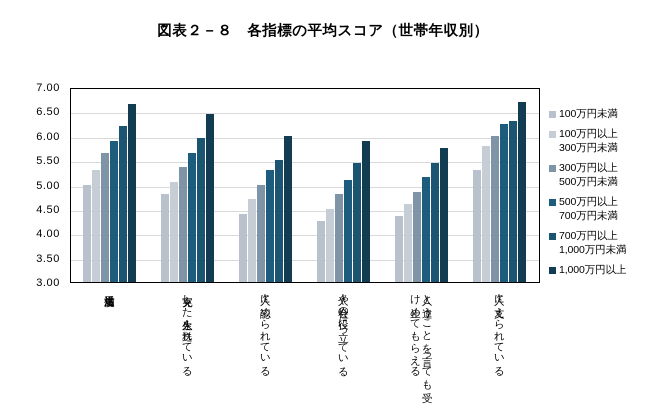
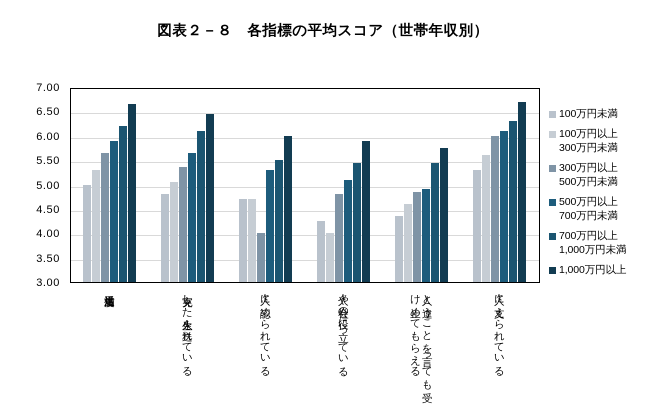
700万円以上 1,000万円未満/充実した人生を送れている: 6.0 -> 6.1
100万円未満/人々に認められている: 4.4 -> 4.7
300万円以上 500万円未満/人々に認められている: 5.0 -> 4.0
100万円以上 300万円未満/人々や社会の役に立っている: 4.5 -> 4.0
500万円以上 700万円未満/人と違うことを言っても受け止めてもらえる: 5.2 -> 4.9
100万円以上 300万円未満/人々に支えられている: 5.8 -> 5.6
500万円以上 700万円未満/人々に支えられている: 6.2 -> 6.1
